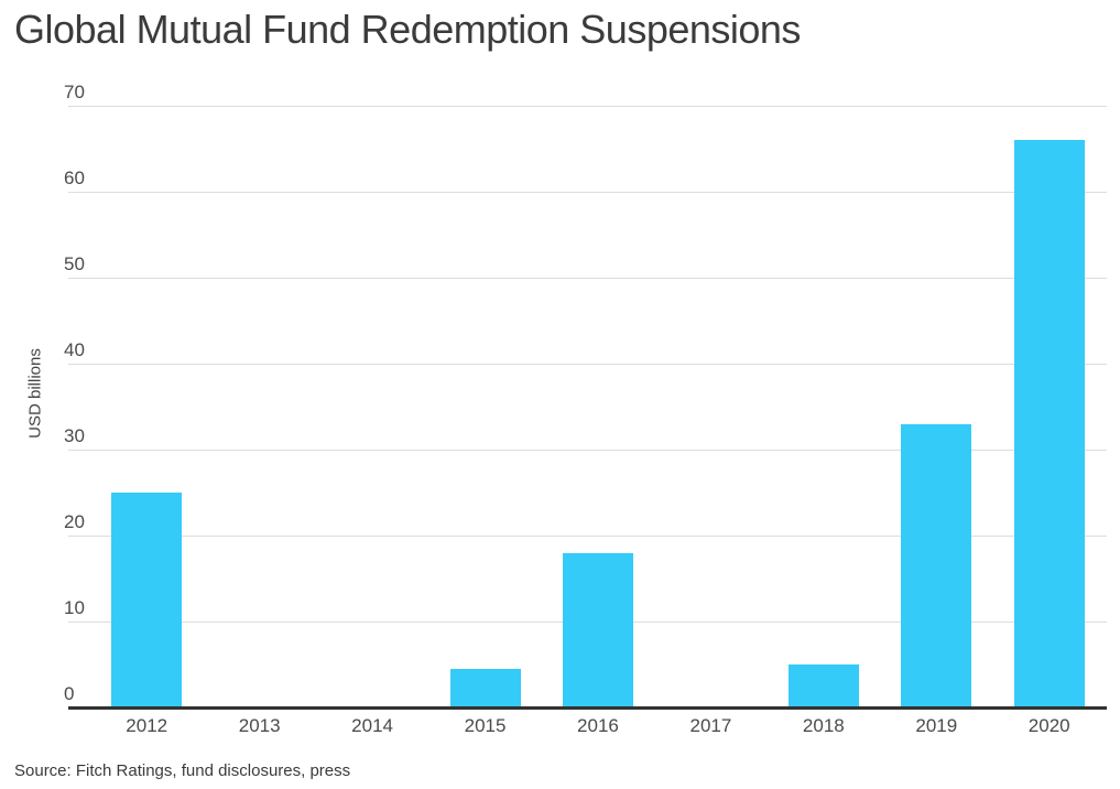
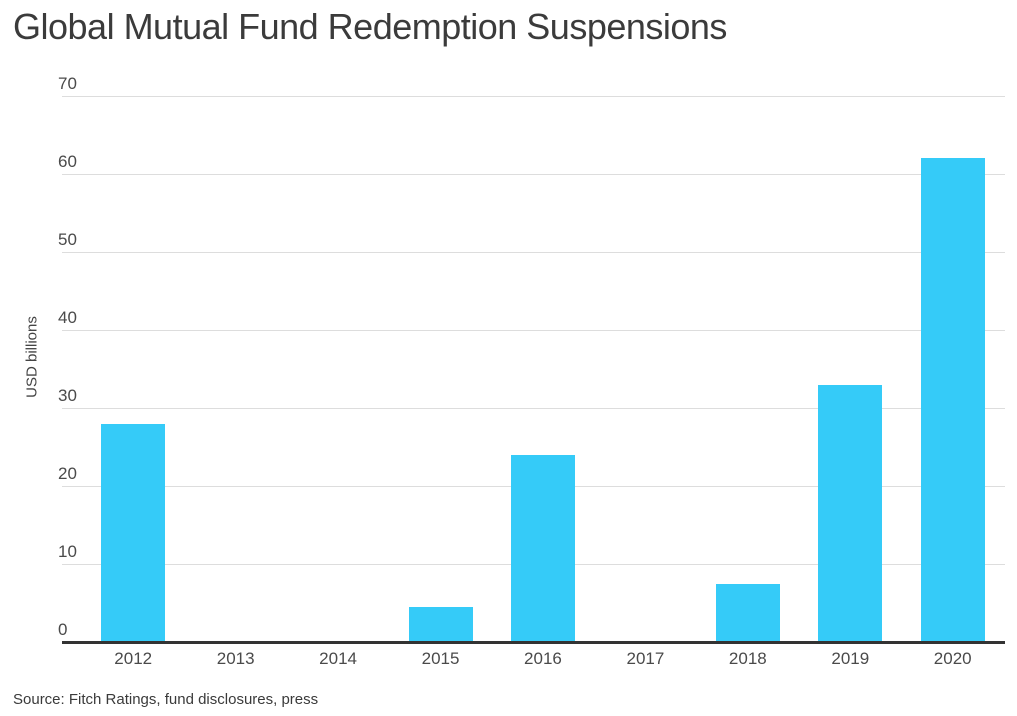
2012: 25 -> 28
2016: 18 -> 24
2018: 5 -> 8
2020: 66 -> 62
